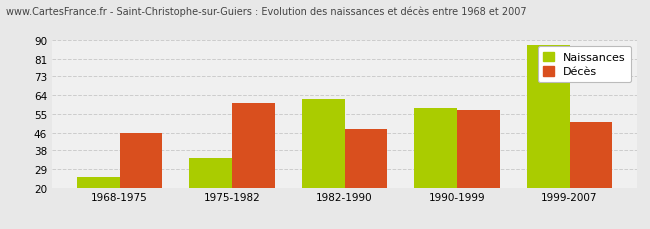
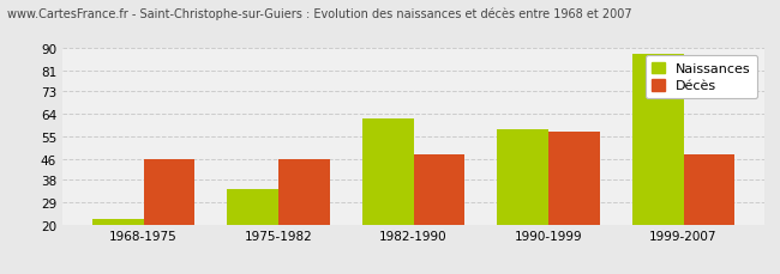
Naissances/1968-1975: 25 -> 22
Décès/1975-1982: 60 -> 46
Décès/1999-2007: 51 -> 48
